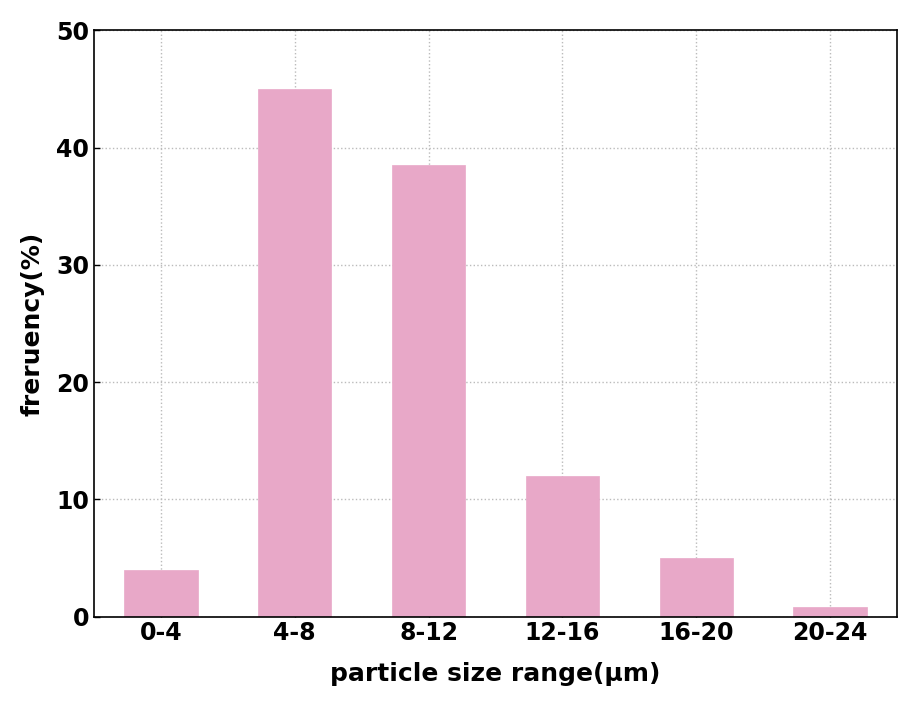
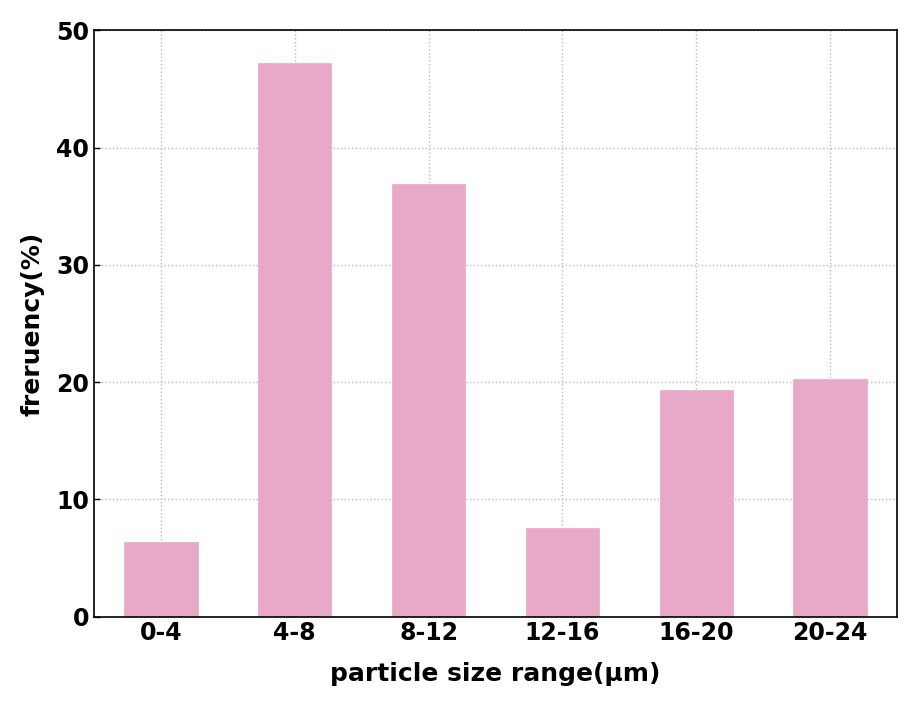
0-4: 4.0 -> 6.4
4-8: 45.0 -> 47.2
8-12: 38.5 -> 36.9
12-16: 12.0 -> 7.6
16-20: 5.0 -> 19.3
20-24: 0.8 -> 20.3
